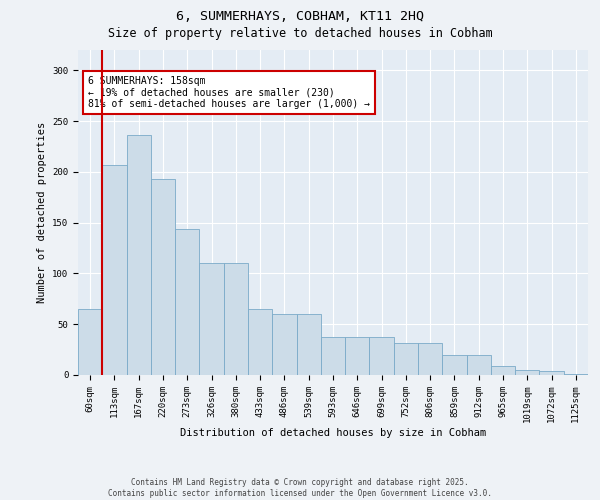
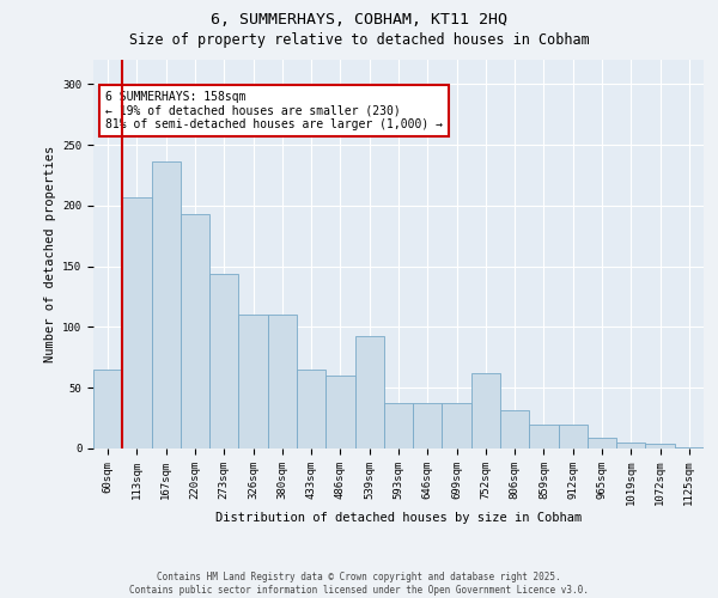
539sqm: 60 -> 93
752sqm: 32 -> 62
